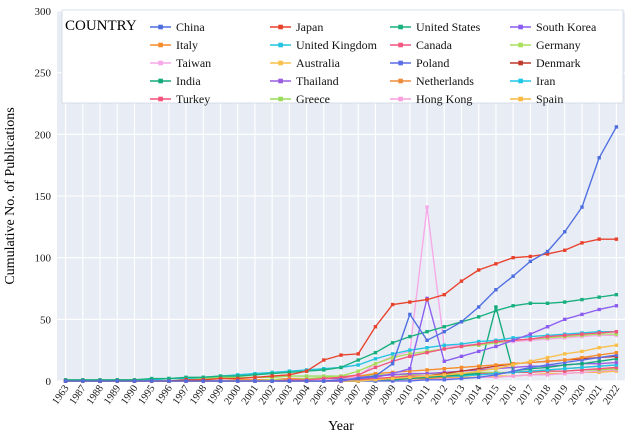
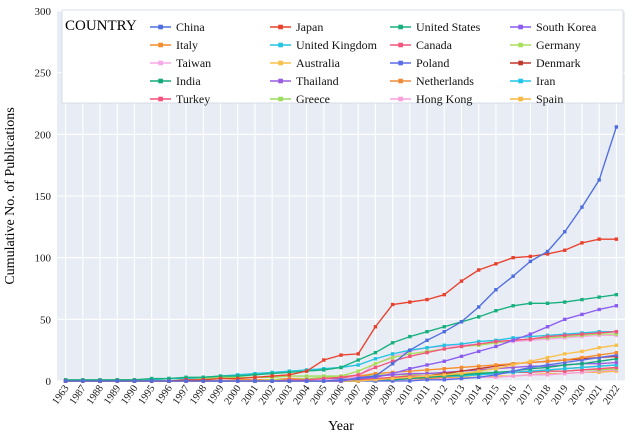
China/2010: 54 -> 25
South Korea/2011: 67 -> 13
Taiwan/2011: 141 -> 27
India/2015: 60 -> 7
China/2021: 181 -> 163
